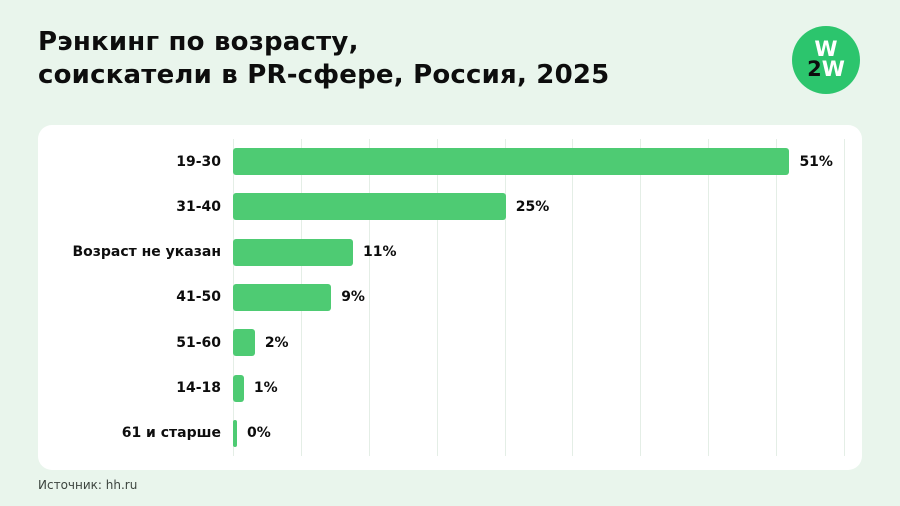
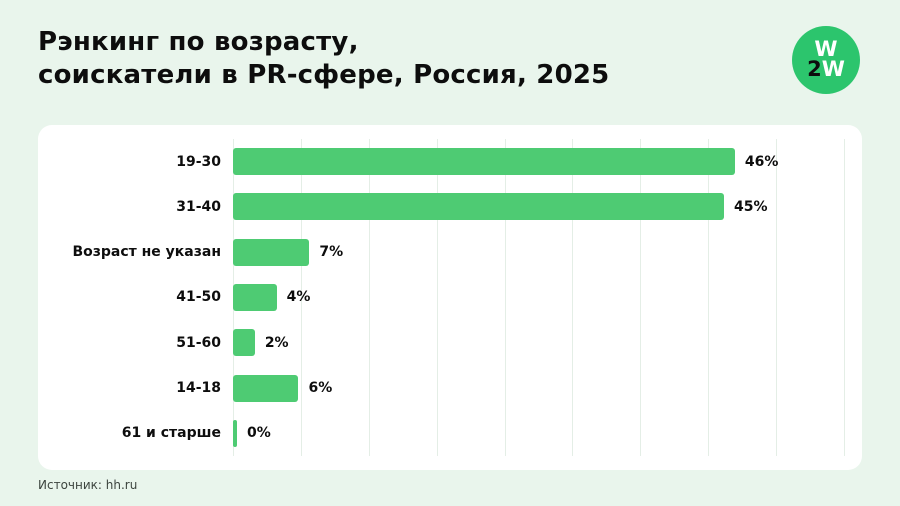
19-30: 51% -> 46%
31-40: 25% -> 45%
Возраст не указан: 11% -> 7%
41-50: 9% -> 4%
14-18: 1% -> 6%
